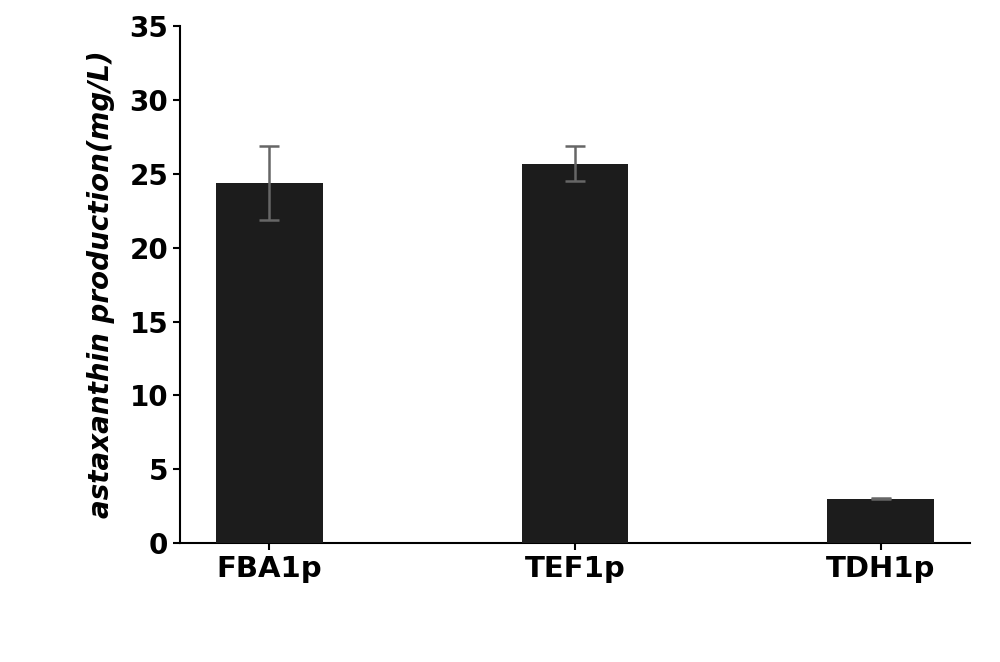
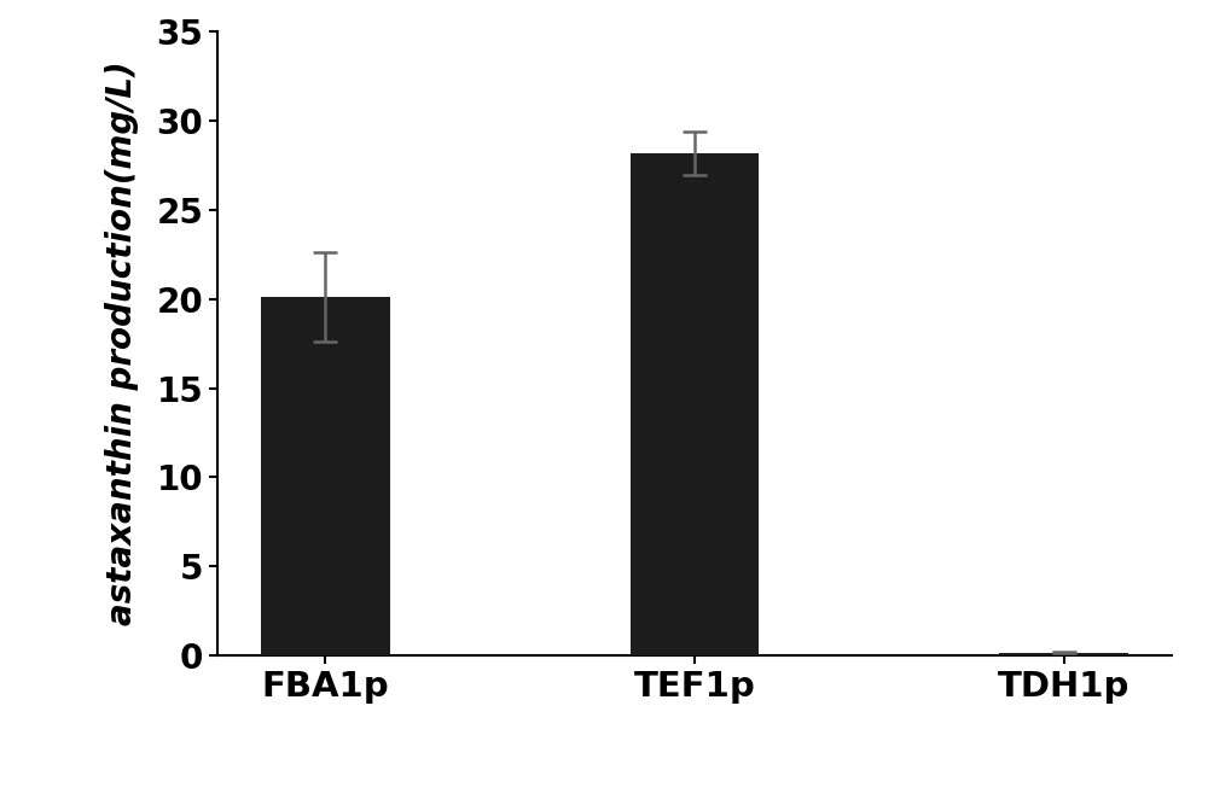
FBA1p: 24.4 -> 20.1
TEF1p: 25.7 -> 28.2
TDH1p: 3.0 -> 0.1
